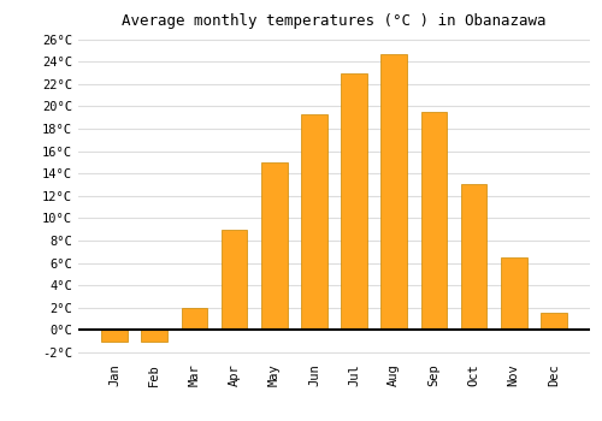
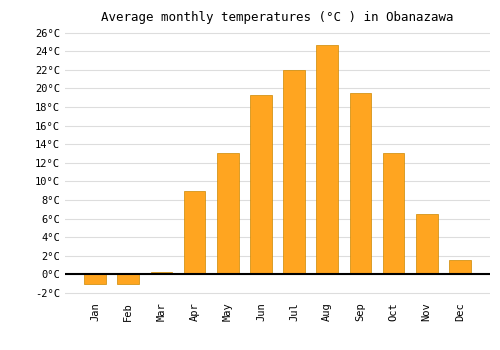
Mar: 2.0°C -> 0.2°C
May: 15.0°C -> 13.0°C
Jul: 23.0°C -> 22.0°C
